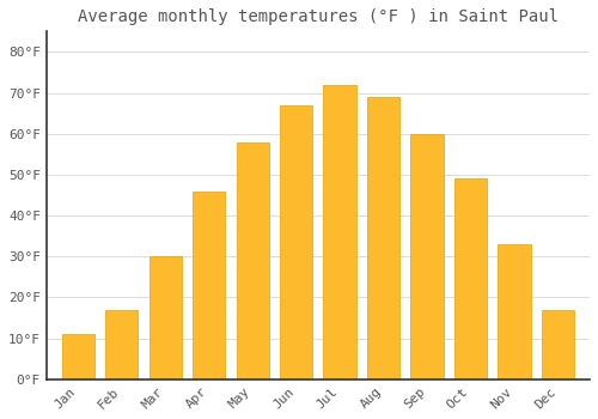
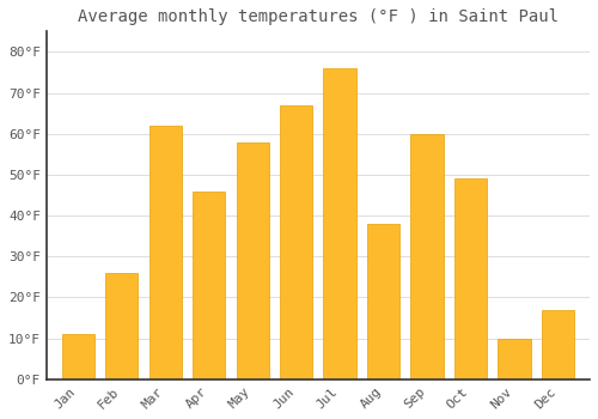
Feb: 17°F -> 26°F
Mar: 30°F -> 62°F
Jul: 72°F -> 76°F
Aug: 69°F -> 38°F
Nov: 33°F -> 10°F
